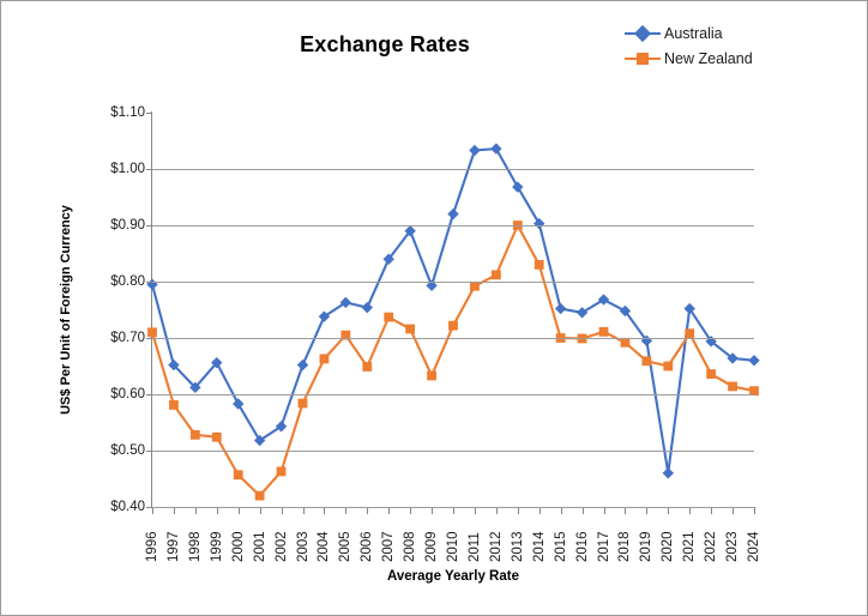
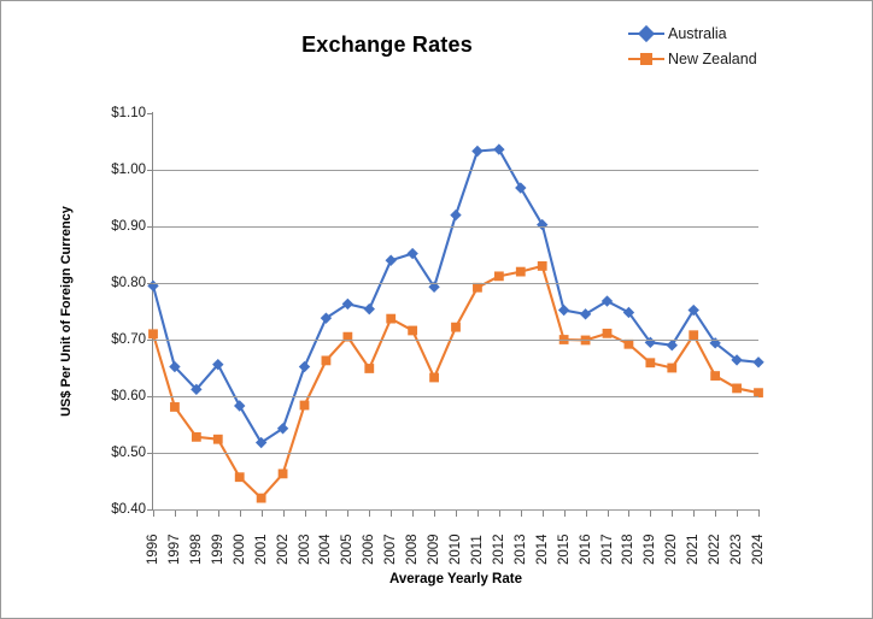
Australia/2008: $0.89 -> $0.85
New Zealand/2013: $0.90 -> $0.82
Australia/2020: $0.46 -> $0.69
